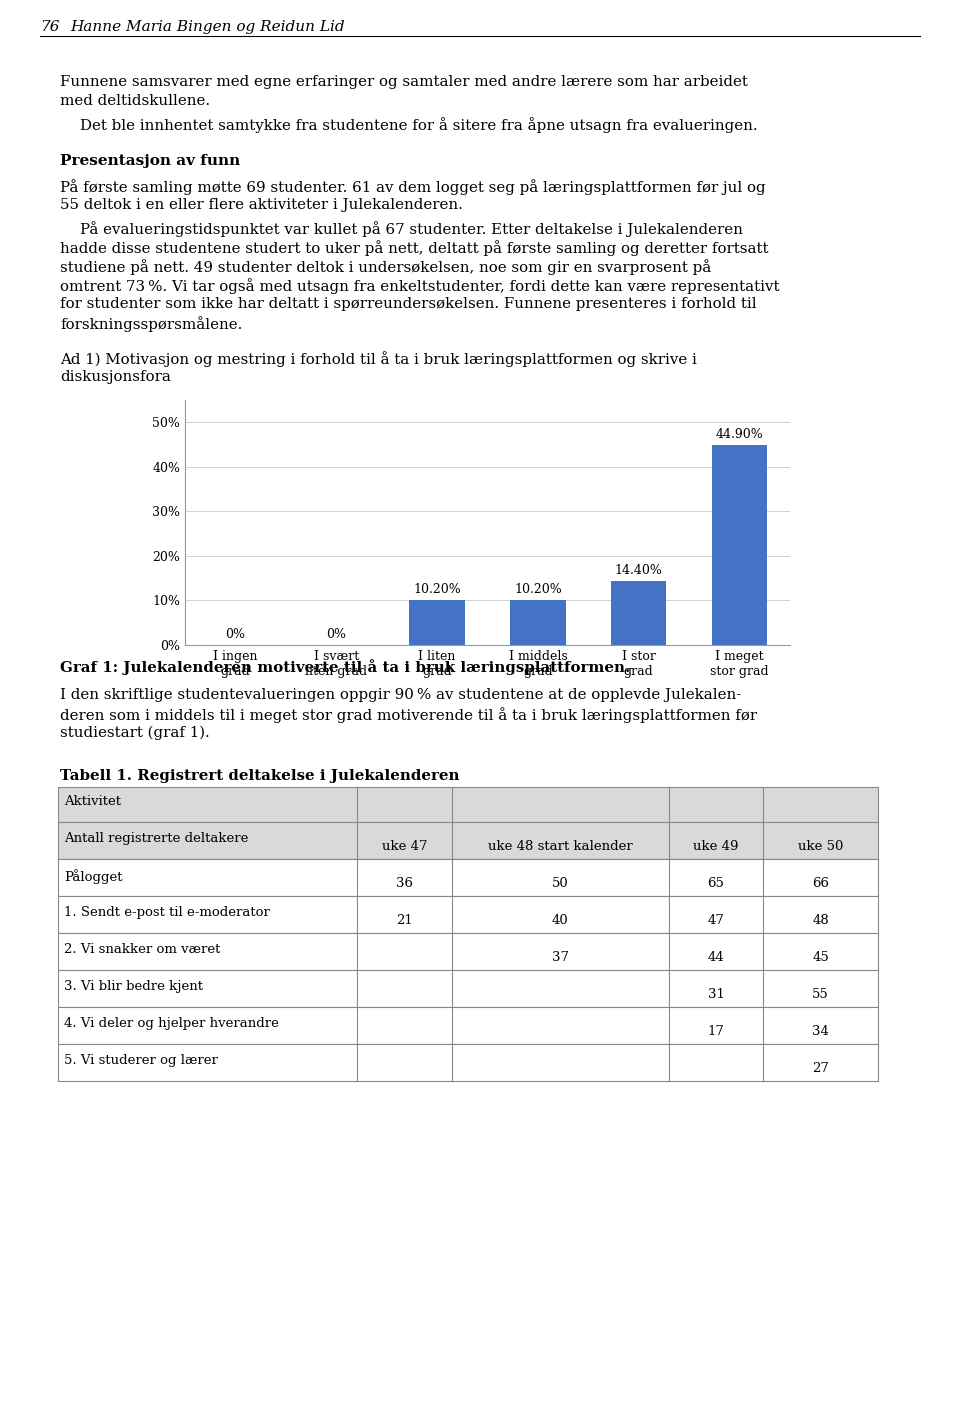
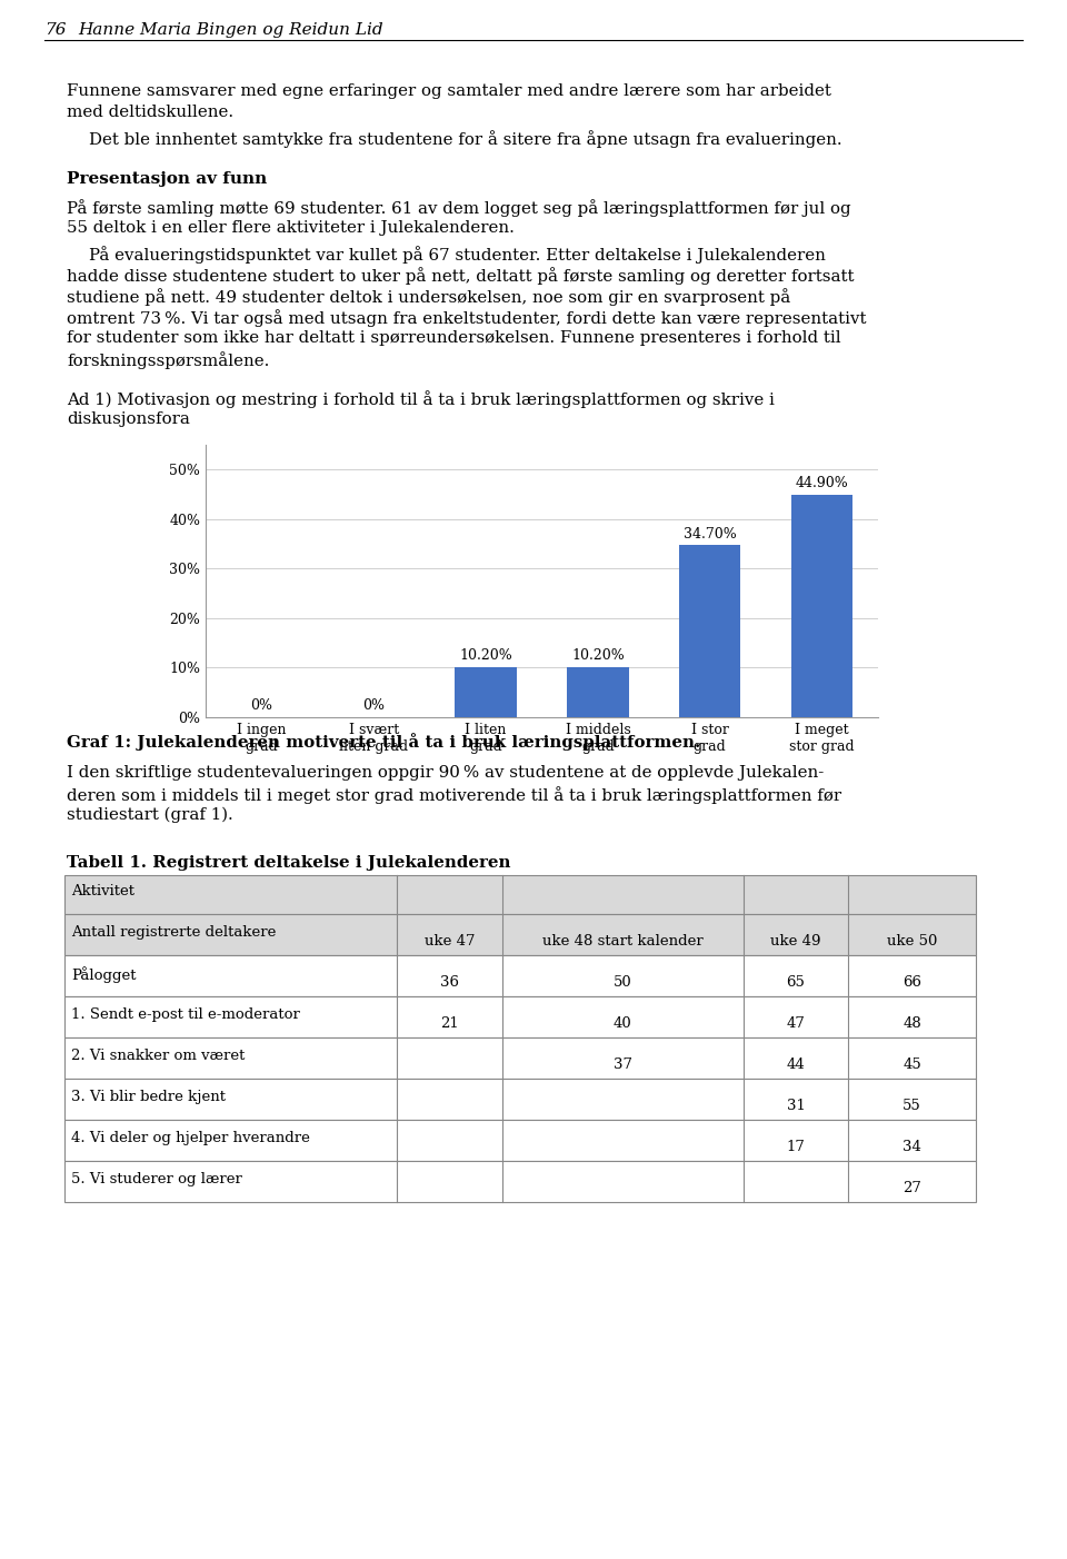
I stor grad: 14.40% -> 34.70%
